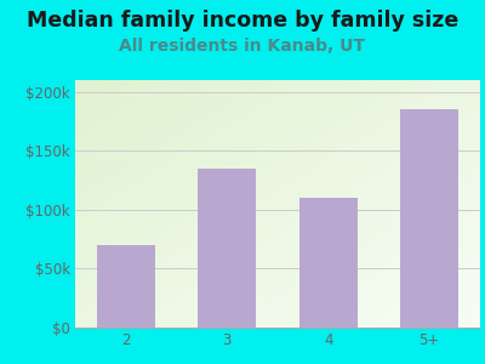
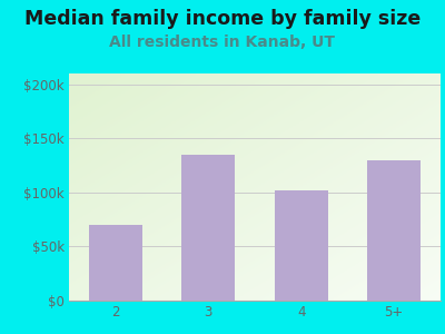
4: $110k -> $102k
5+: $185k -> $130k
